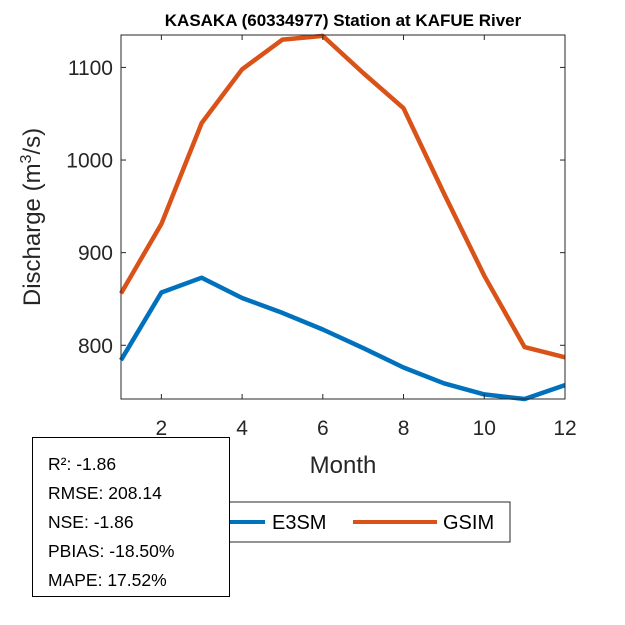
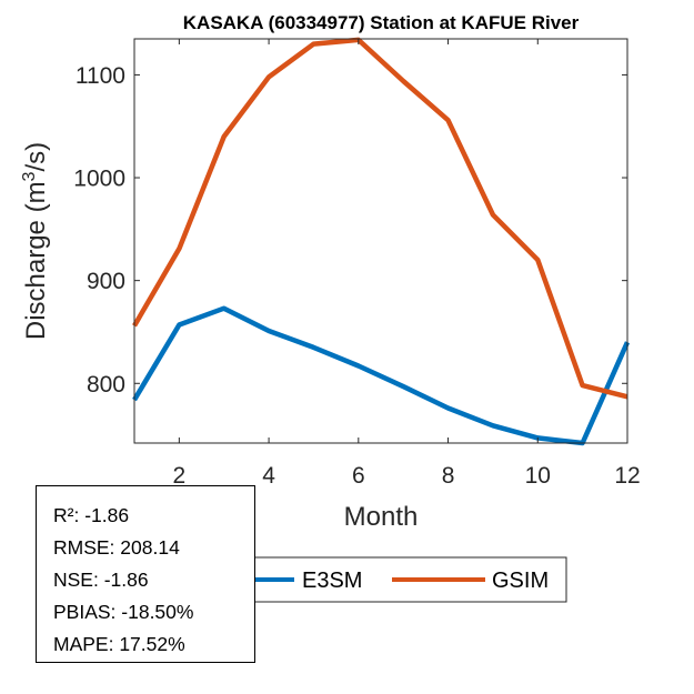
GSIM/10: 880 -> 920
E3SM/12: 760 -> 840
